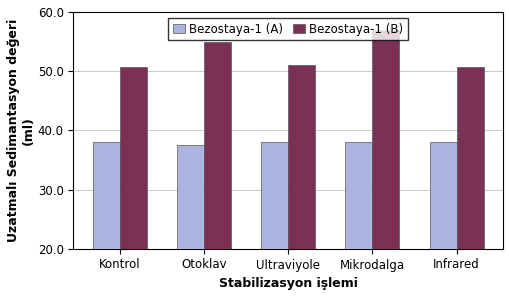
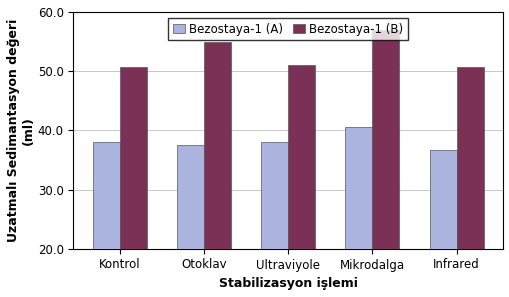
Bezostaya-1 (A)/Mikrodalga: 38.0 -> 40.6
Bezostaya-1 (A)/Infrared: 38.0 -> 36.6
